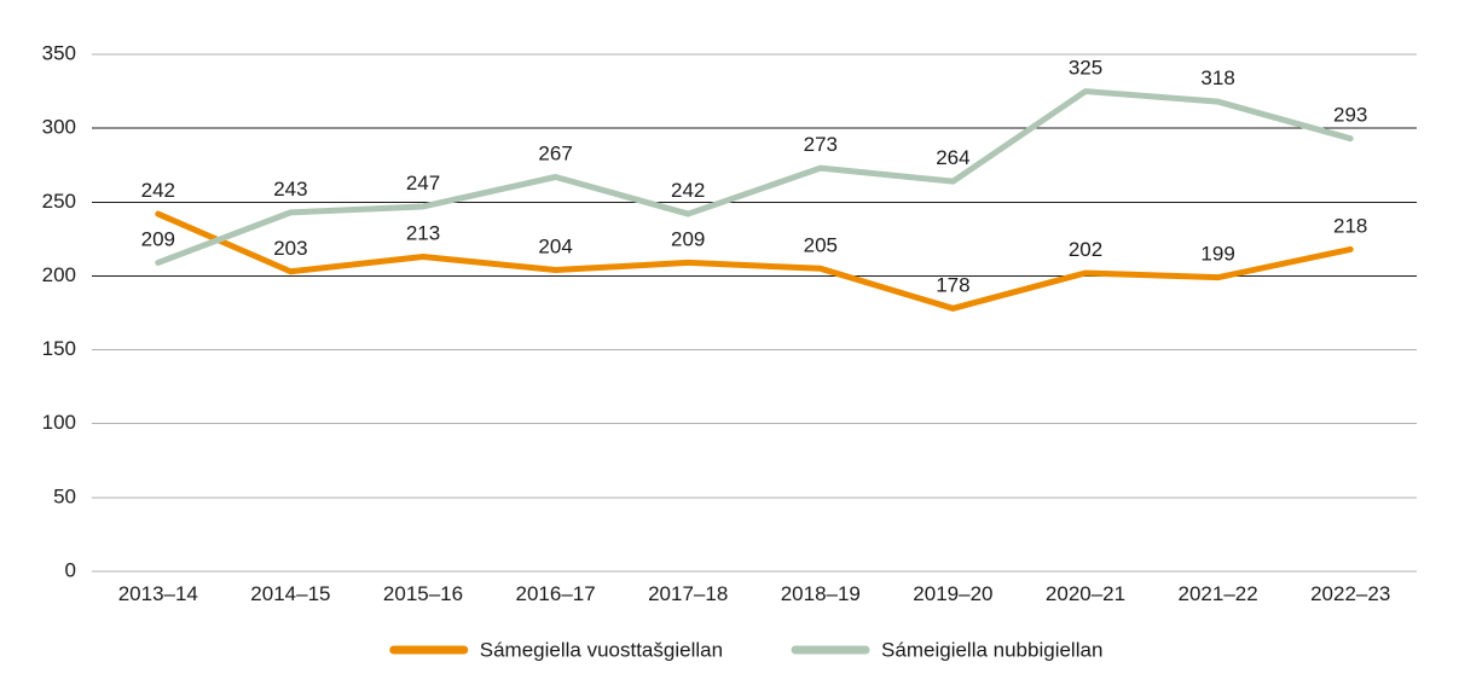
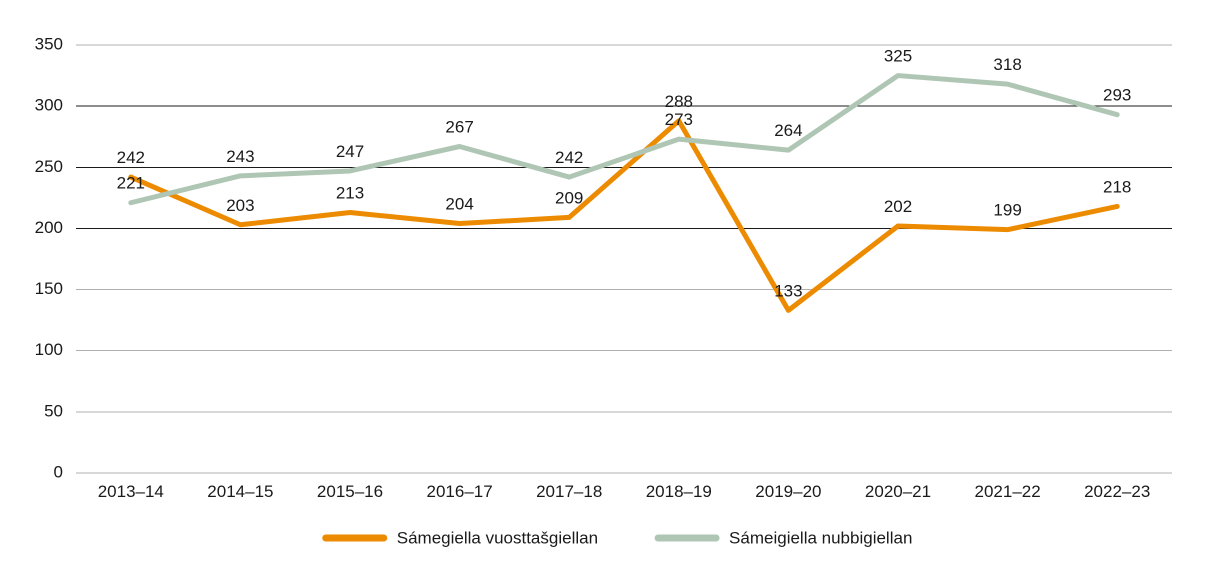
Sámeigiella nubbigiellan/2013–14: 209 -> 221
Sámegiella vuosttašgiellan/2018–19: 205 -> 288
Sámegiella vuosttašgiellan/2019–20: 178 -> 133
